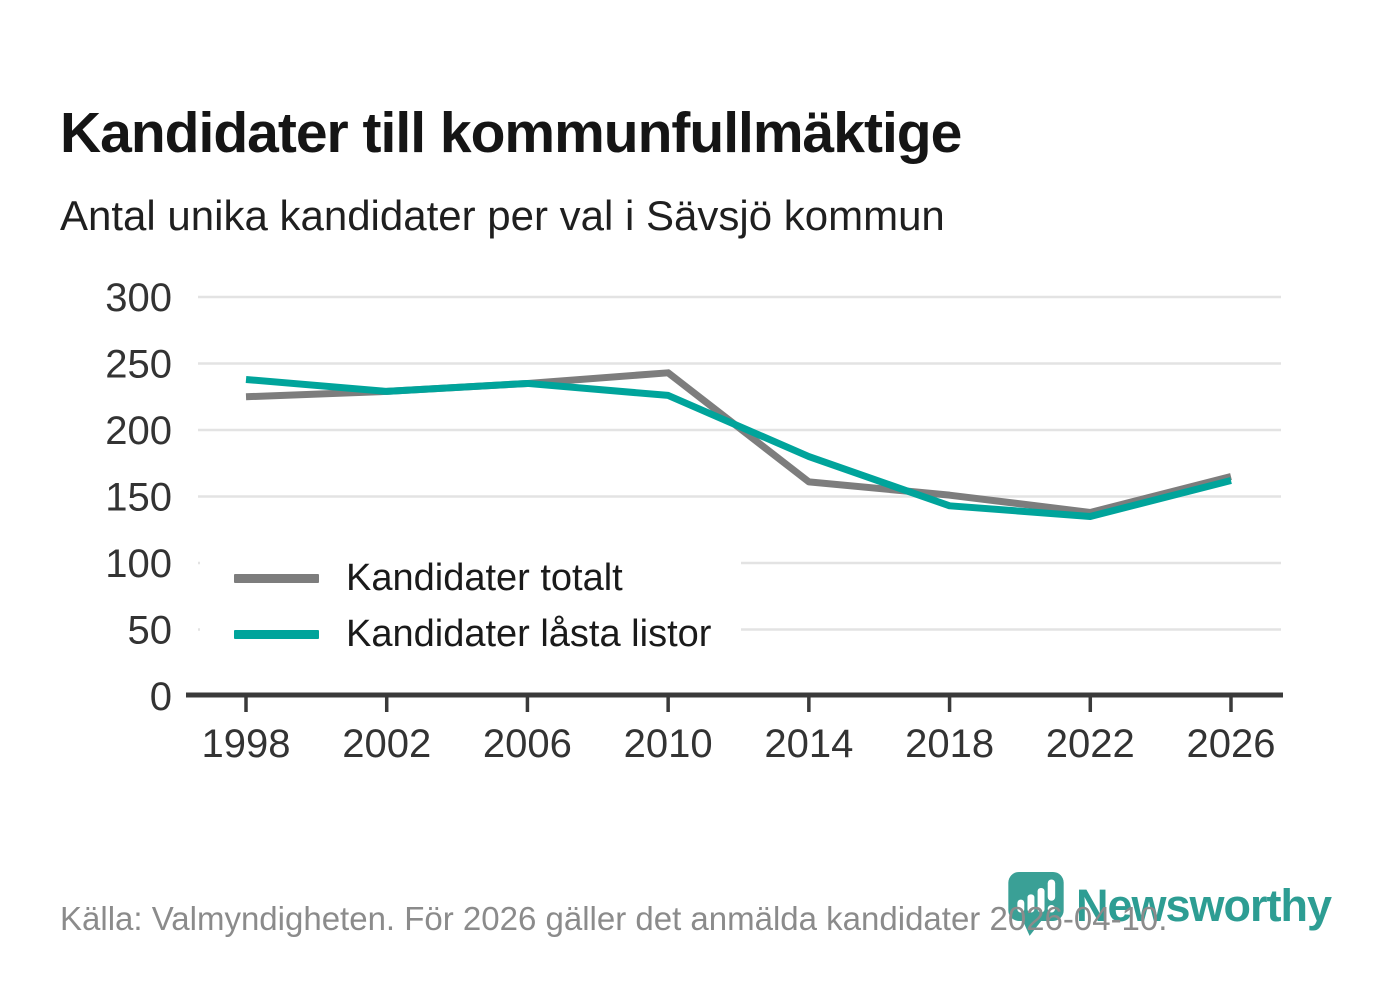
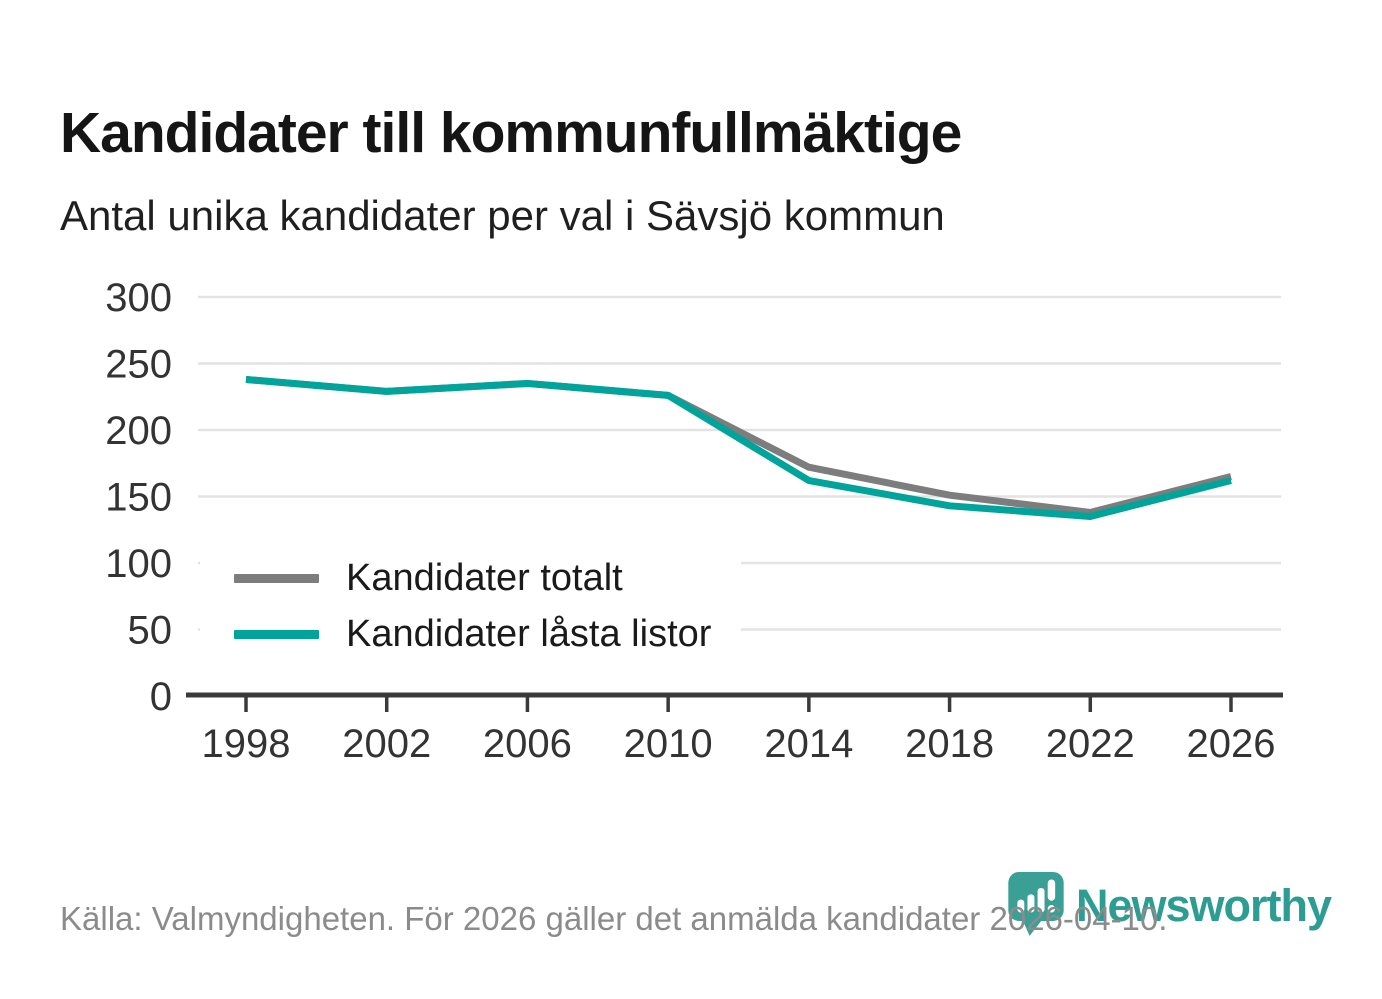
Kandidater totalt/1998: 225 -> 238
Kandidater totalt/2010: 243 -> 226
Kandidater totalt/2014: 161 -> 172
Kandidater låsta listor/2014: 180 -> 162
